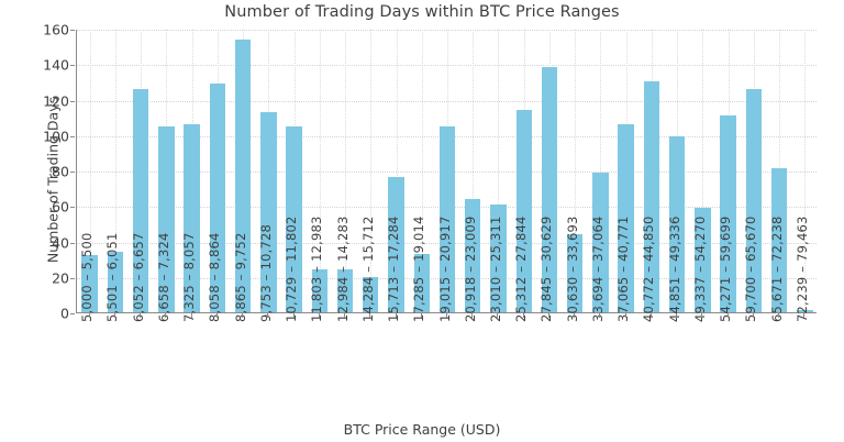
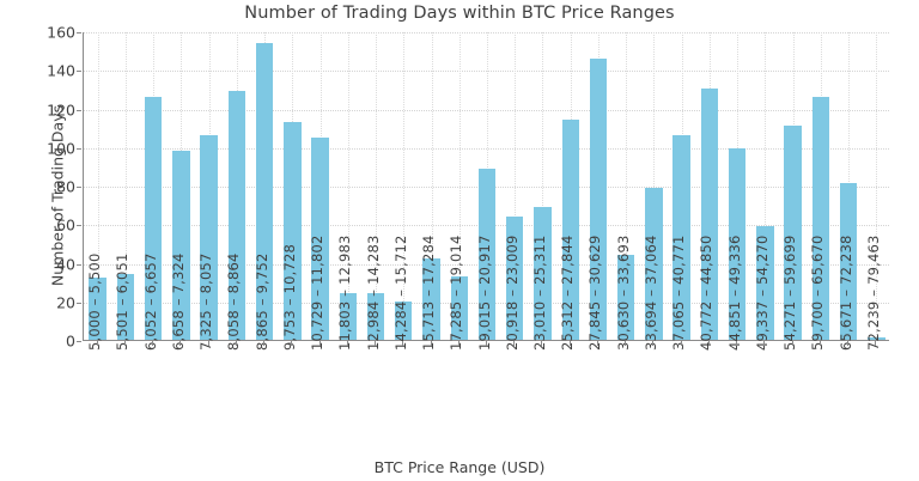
6,658 – 7,324: 105 -> 98
15,713 – 17,284: 76 -> 42
19,015 – 20,917: 105 -> 89
23,010 – 25,311: 61 -> 69
27,845 – 30,629: 138 -> 146
